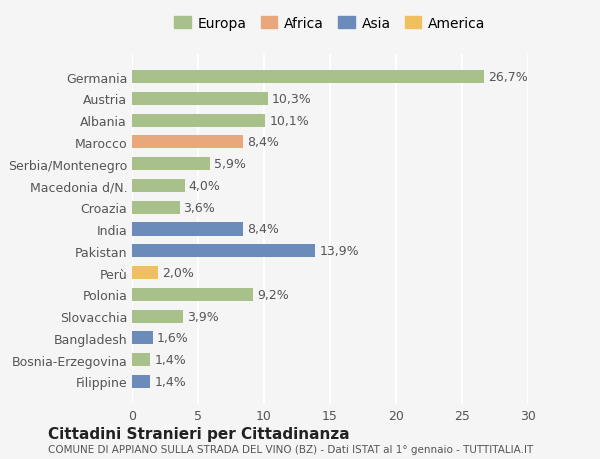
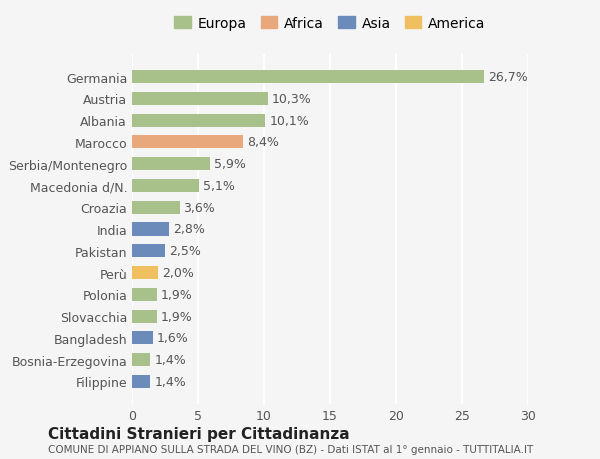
Macedonia d/N.: 4,0% -> 5,1%
India: 8,4% -> 2,8%
Pakistan: 13,9% -> 2,5%
Polonia: 9,2% -> 1,9%
Slovacchia: 3,9% -> 1,9%
